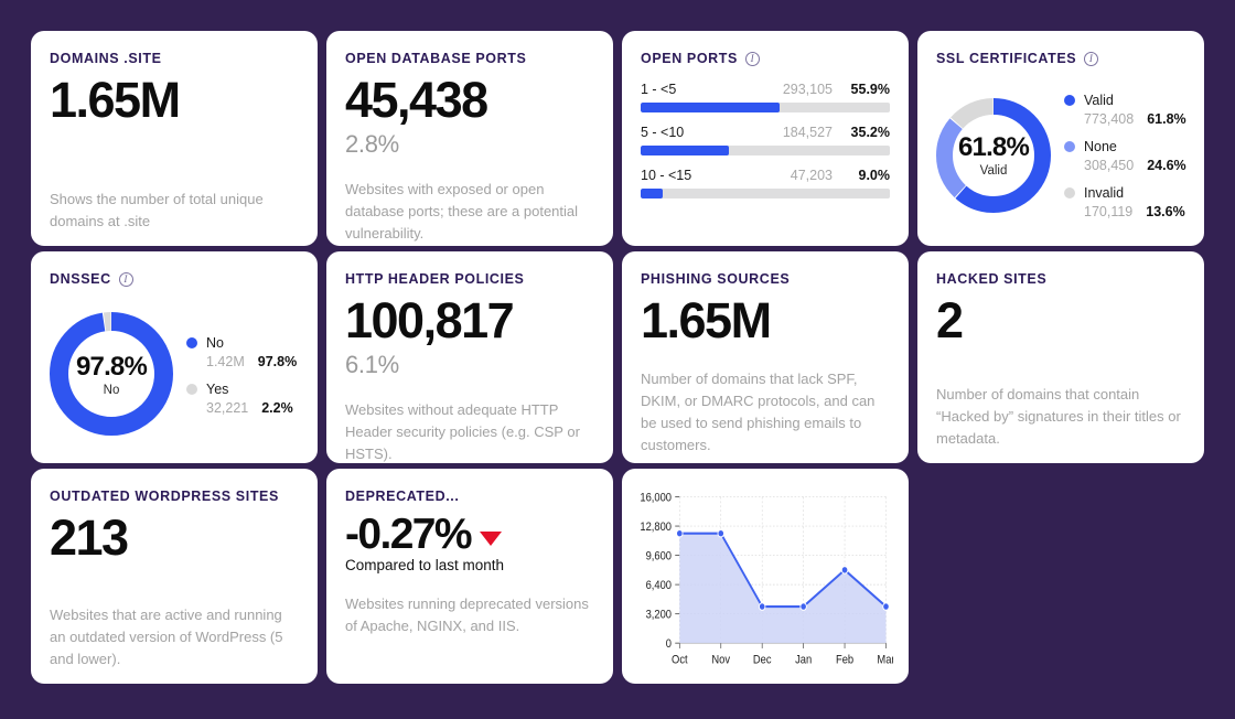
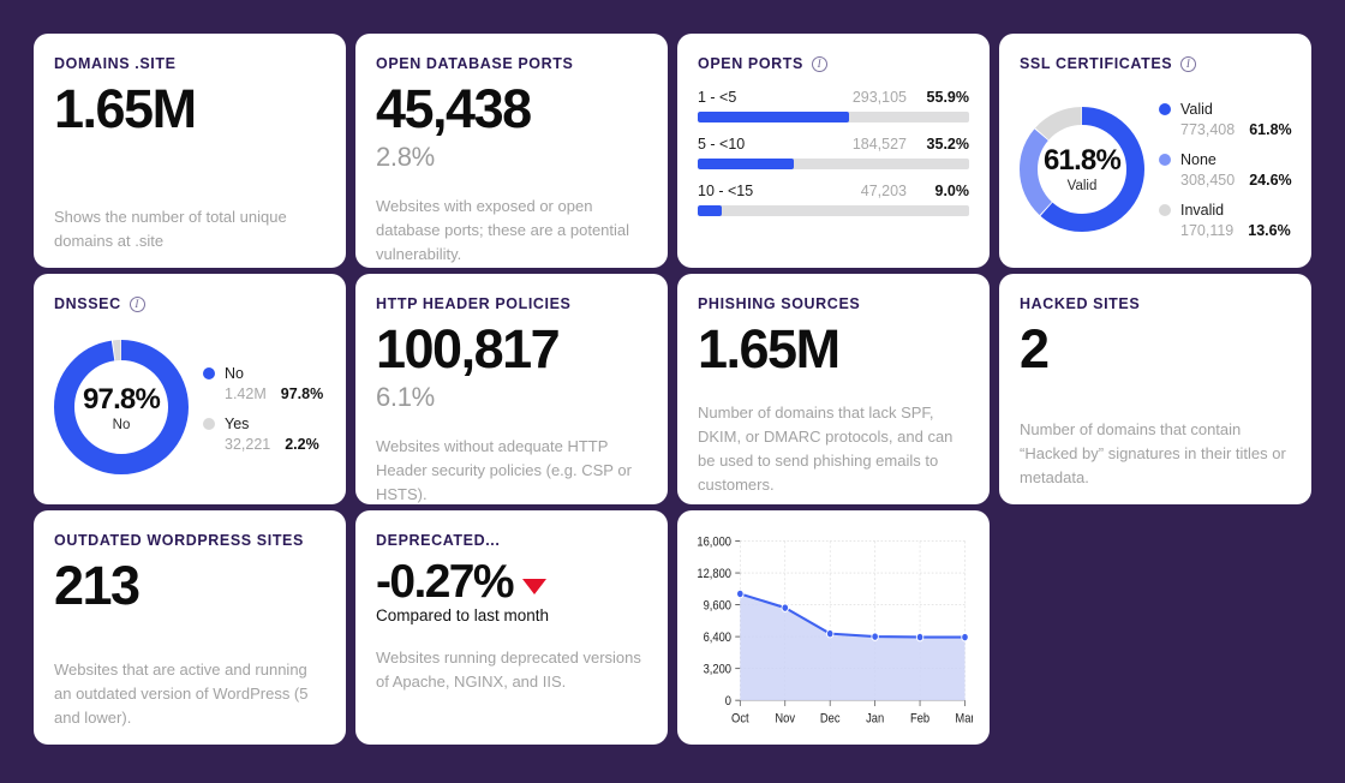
Oct: 12000 -> 11000
Nov: 12000 -> 9000
Dec: 4000 -> 7000
Jan: 4000 -> 6000
Feb: 8000 -> 6000
Mar: 4000 -> 6000
